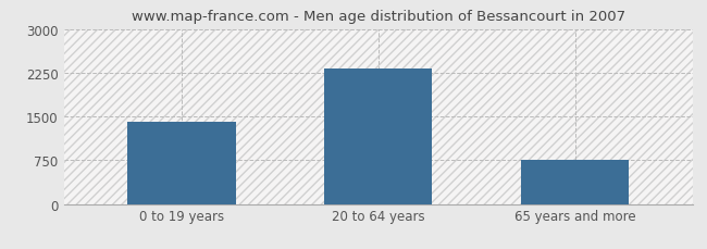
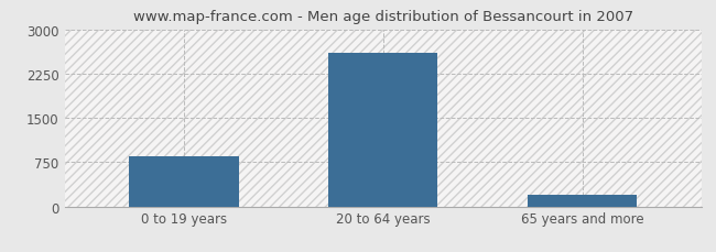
0 to 19 years: 1400 -> 850
20 to 64 years: 2320 -> 2600
65 years and more: 760 -> 200
